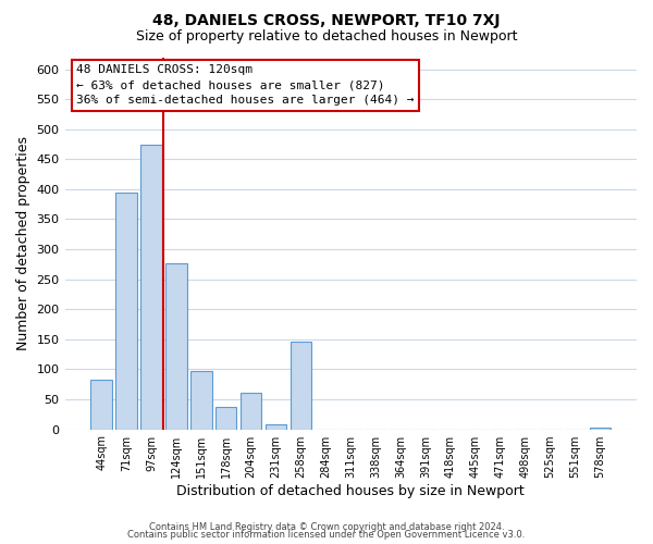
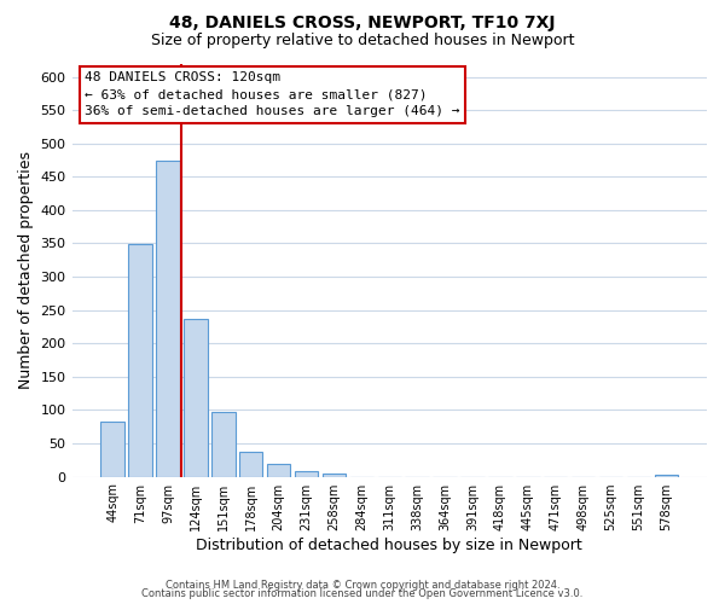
71sqm: 394 -> 349
124sqm: 276 -> 236
204sqm: 60 -> 19
258sqm: 146 -> 5
